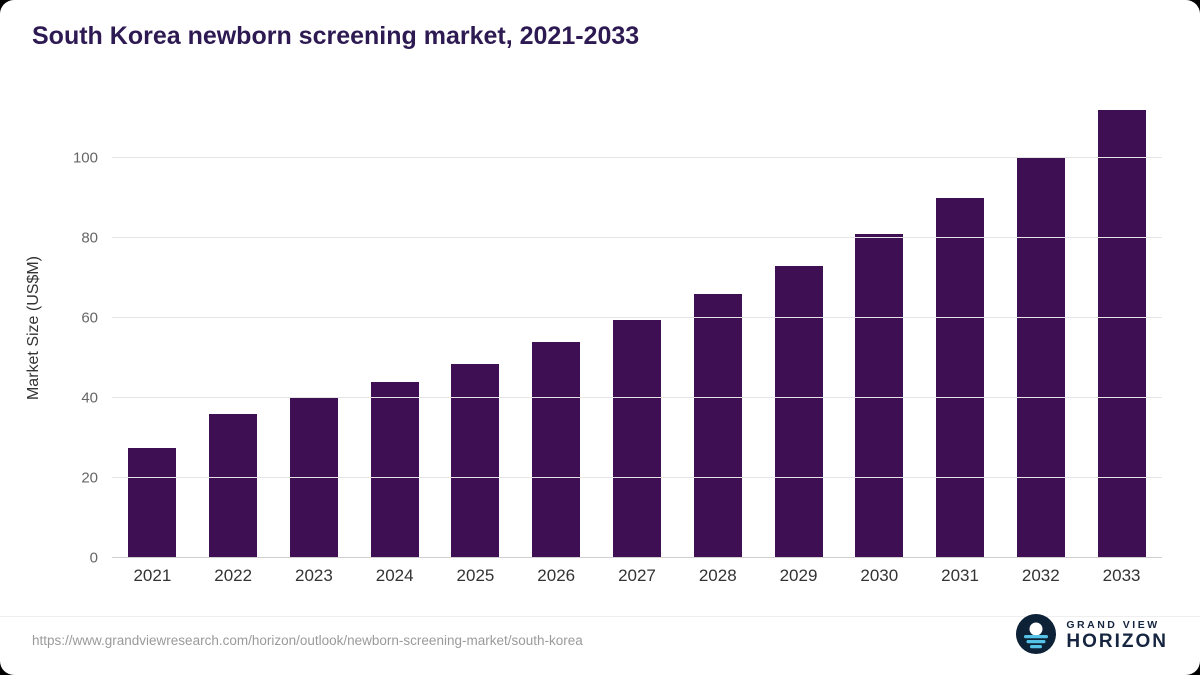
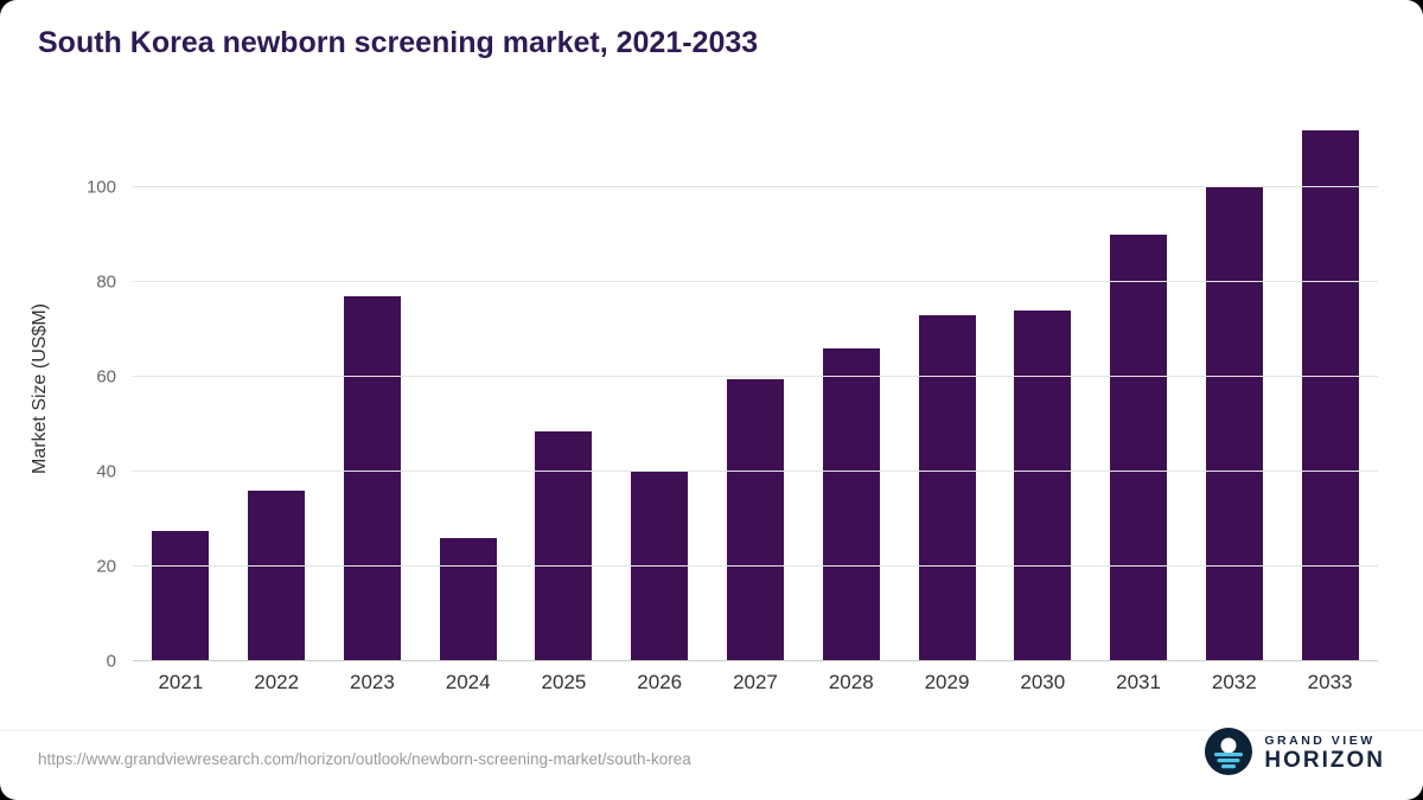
2023: 40 -> 77
2024: 44 -> 26
2026: 54 -> 40
2030: 81 -> 74
